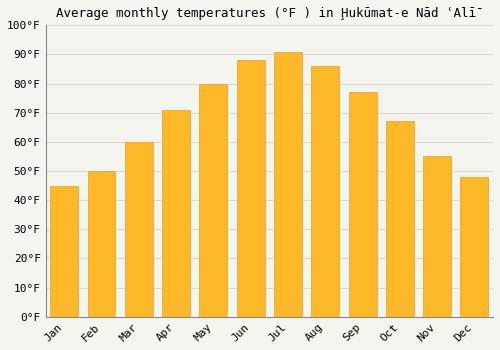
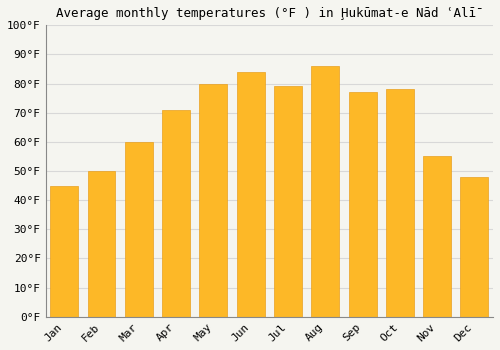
Jun: 88°F -> 84°F
Jul: 91°F -> 79°F
Oct: 67°F -> 78°F
